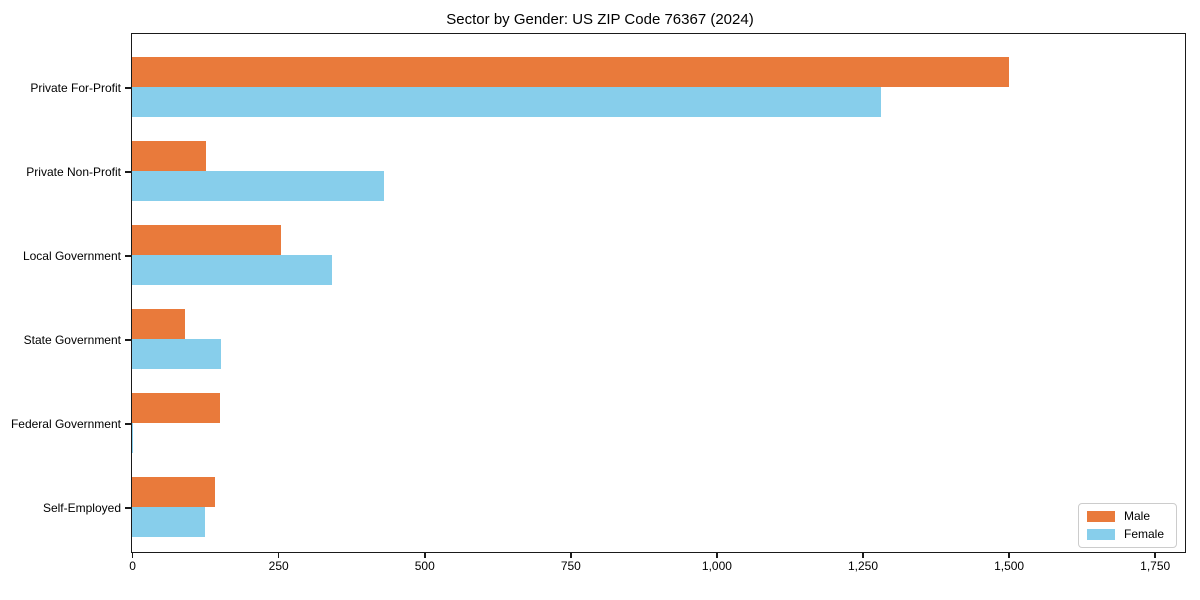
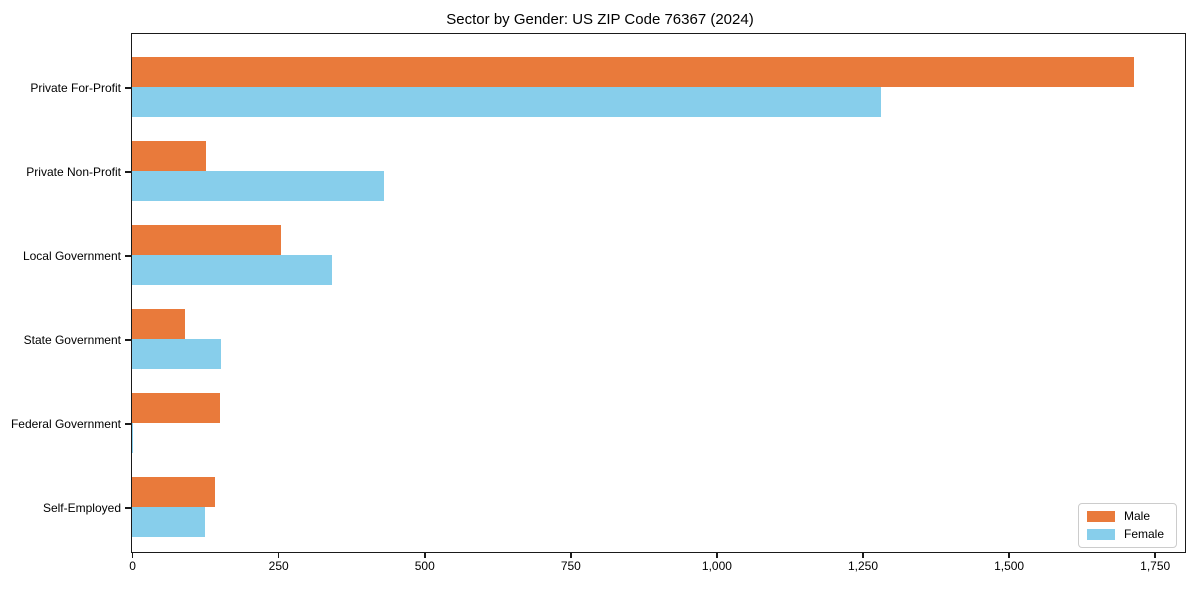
Male/Private For-Profit: 1500 -> 1720
